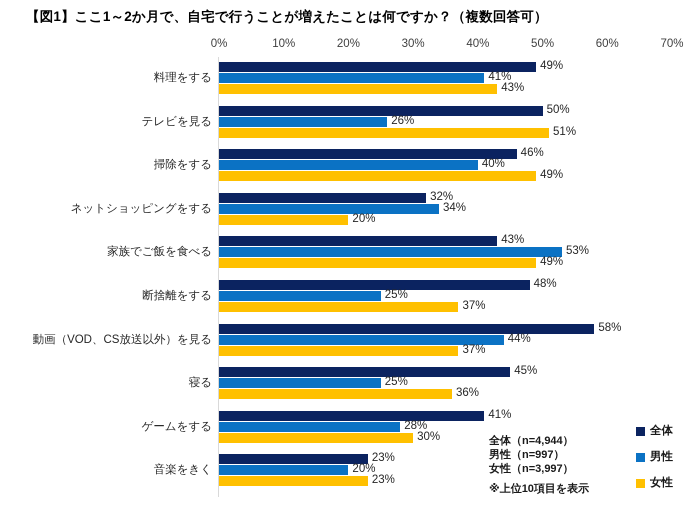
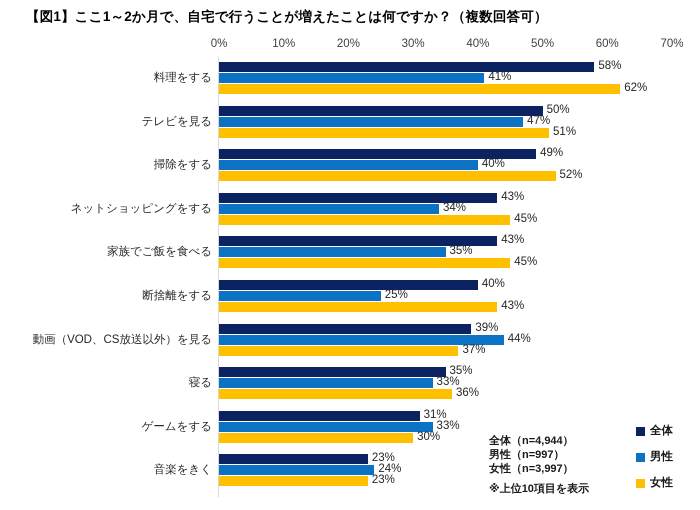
全体/料理をする: 49% -> 58%
女性/料理をする: 43% -> 62%
男性/テレビを見る: 26% -> 47%
全体/掃除をする: 46% -> 49%
女性/掃除をする: 49% -> 52%
全体/ネットショッピングをする: 32% -> 43%
女性/ネットショッピングをする: 20% -> 45%
男性/家族でご飯を食べる: 53% -> 35%
女性/家族でご飯を食べる: 49% -> 45%
全体/断捨離をする: 48% -> 40%
女性/断捨離をする: 37% -> 43%
全体/動画（VOD、CS放送以外）を見る: 58% -> 39%
全体/寝る: 45% -> 35%
男性/寝る: 25% -> 33%
全体/ゲームをする: 41% -> 31%
男性/ゲームをする: 28% -> 33%
男性/音楽をきく: 20% -> 24%
